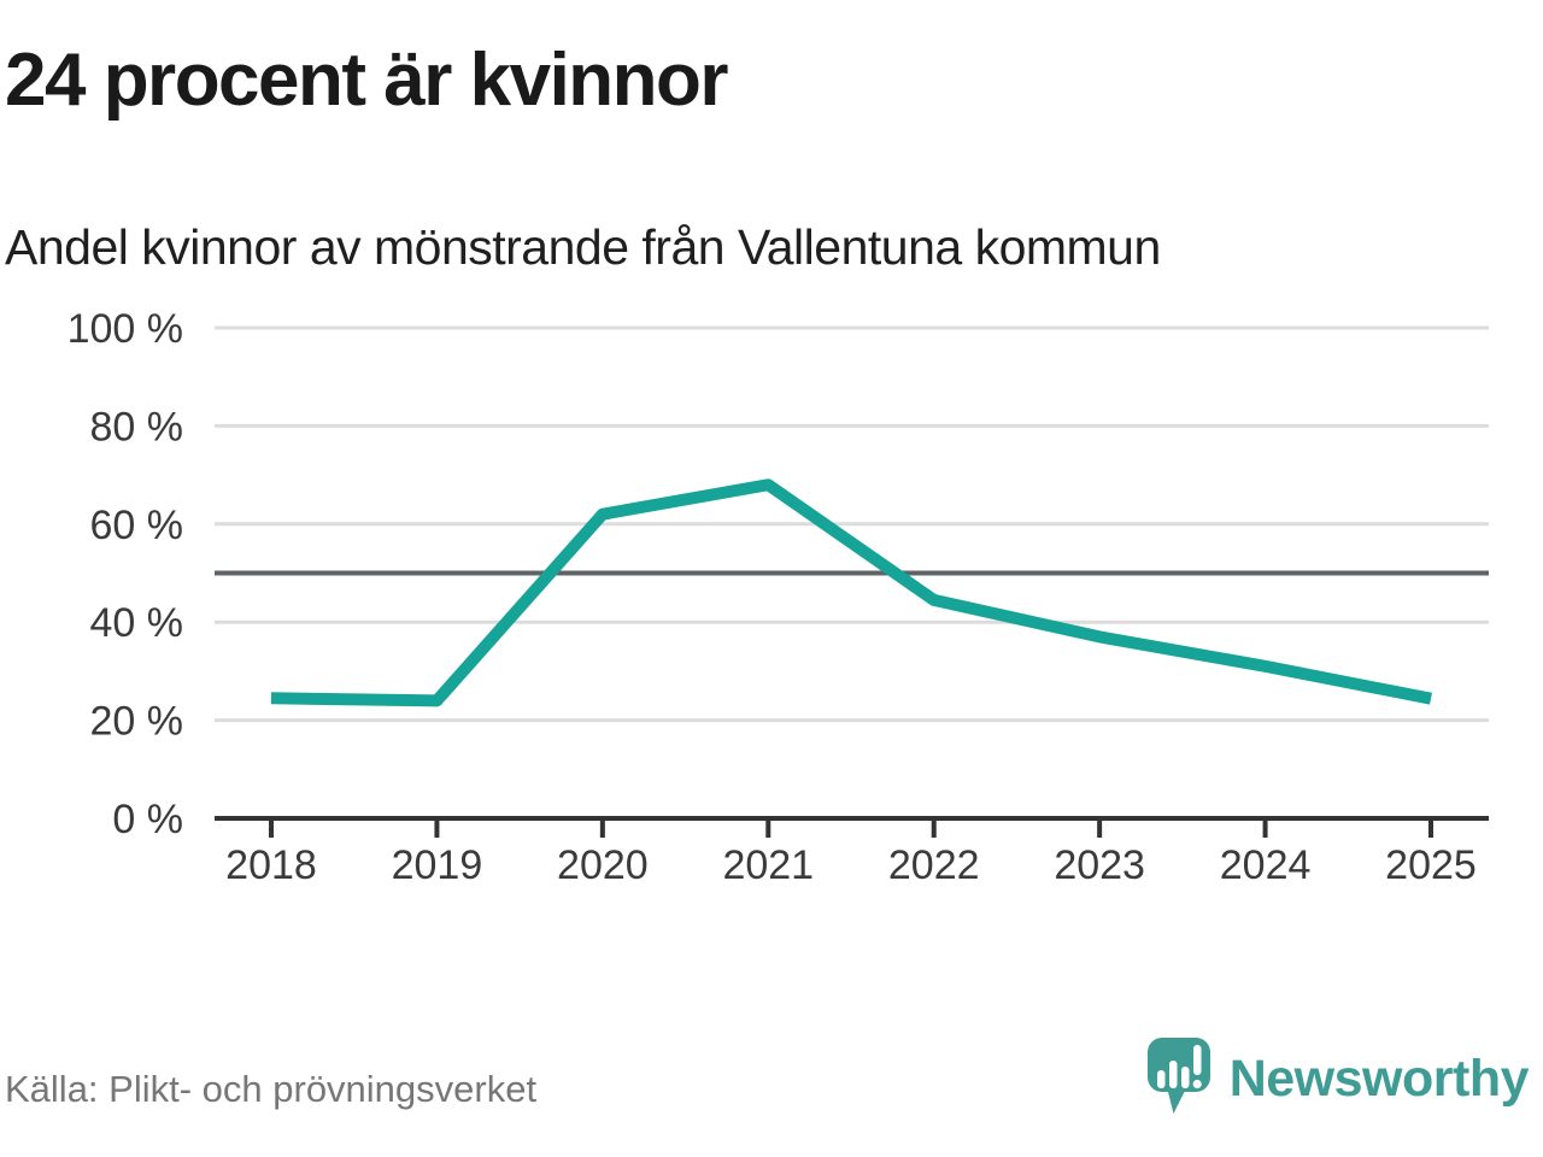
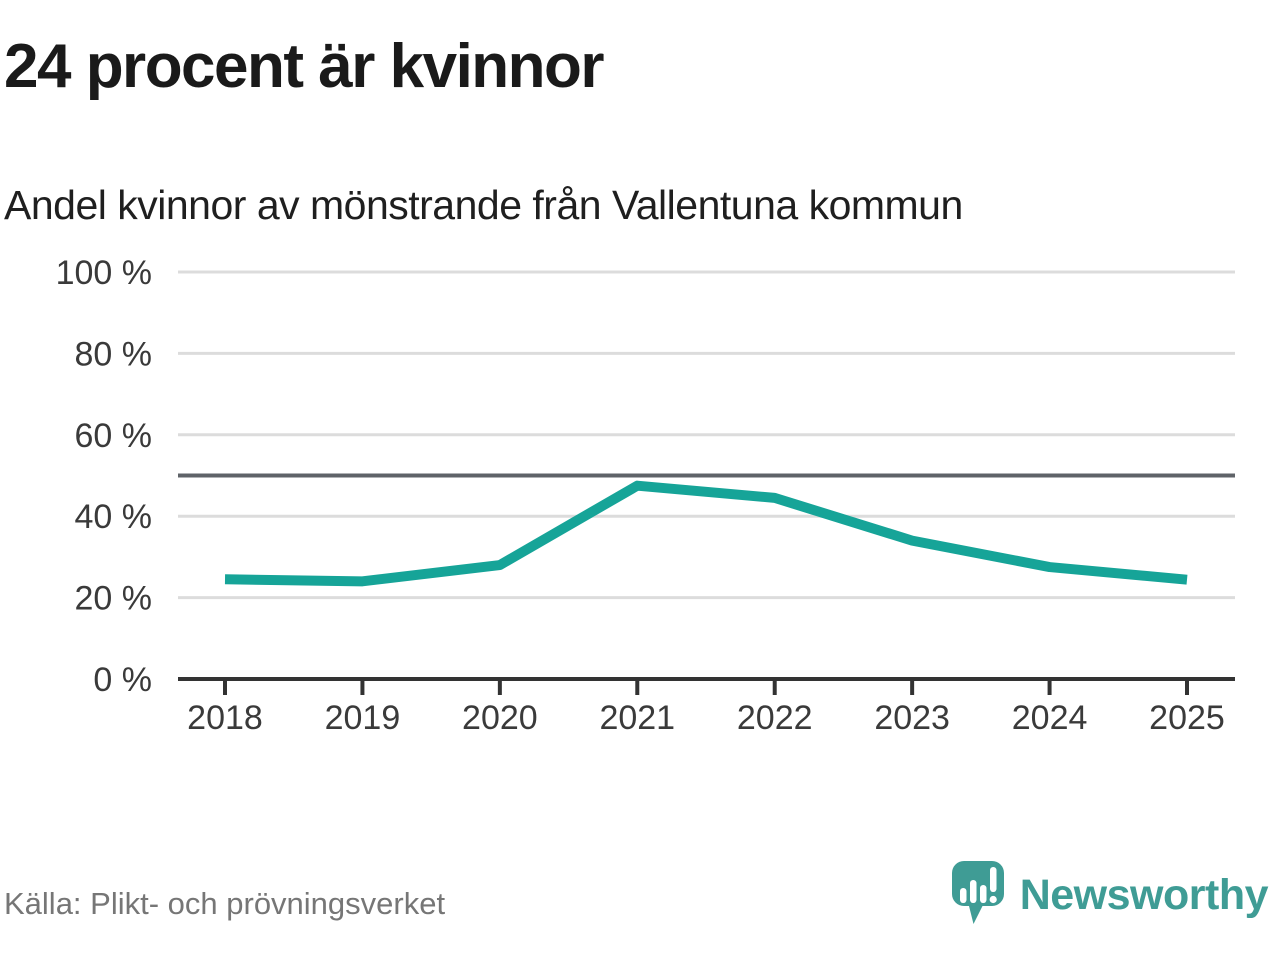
2020: 62% -> 28%
2021: 68% -> 48%
2023: 37% -> 34%
2024: 31% -> 28%
